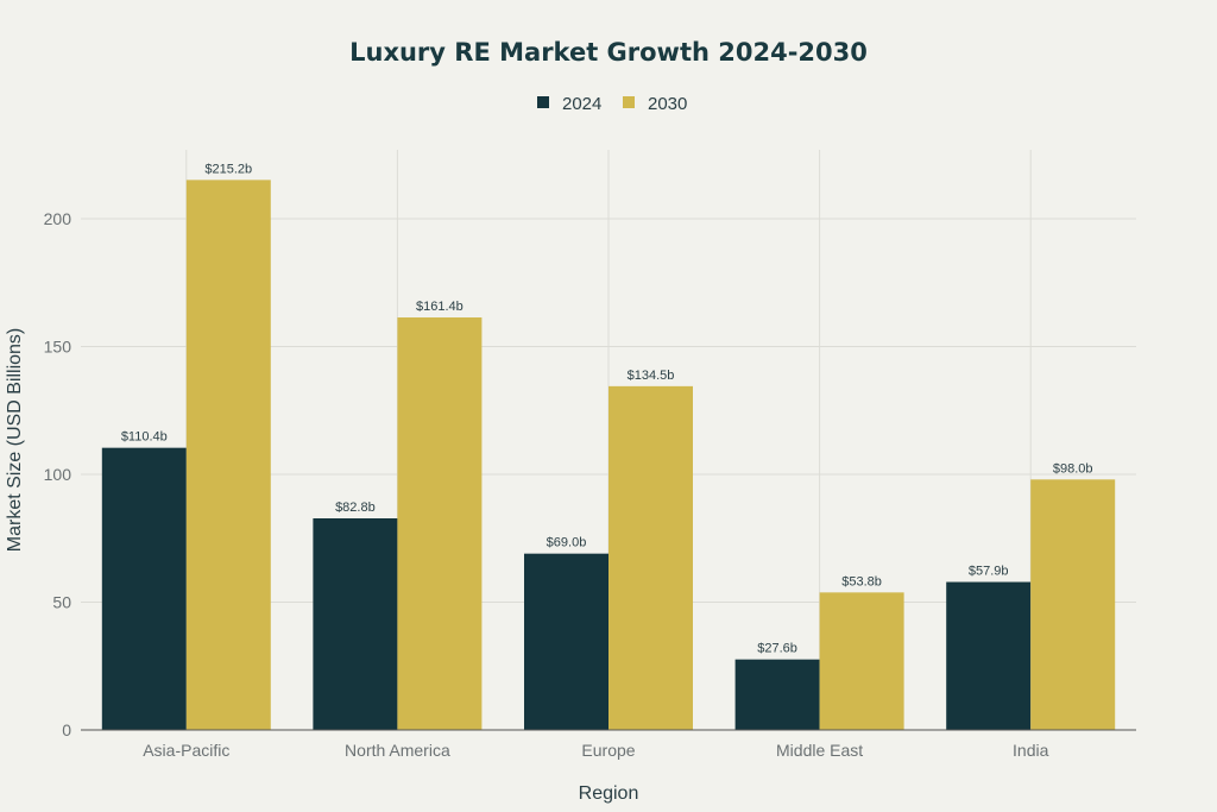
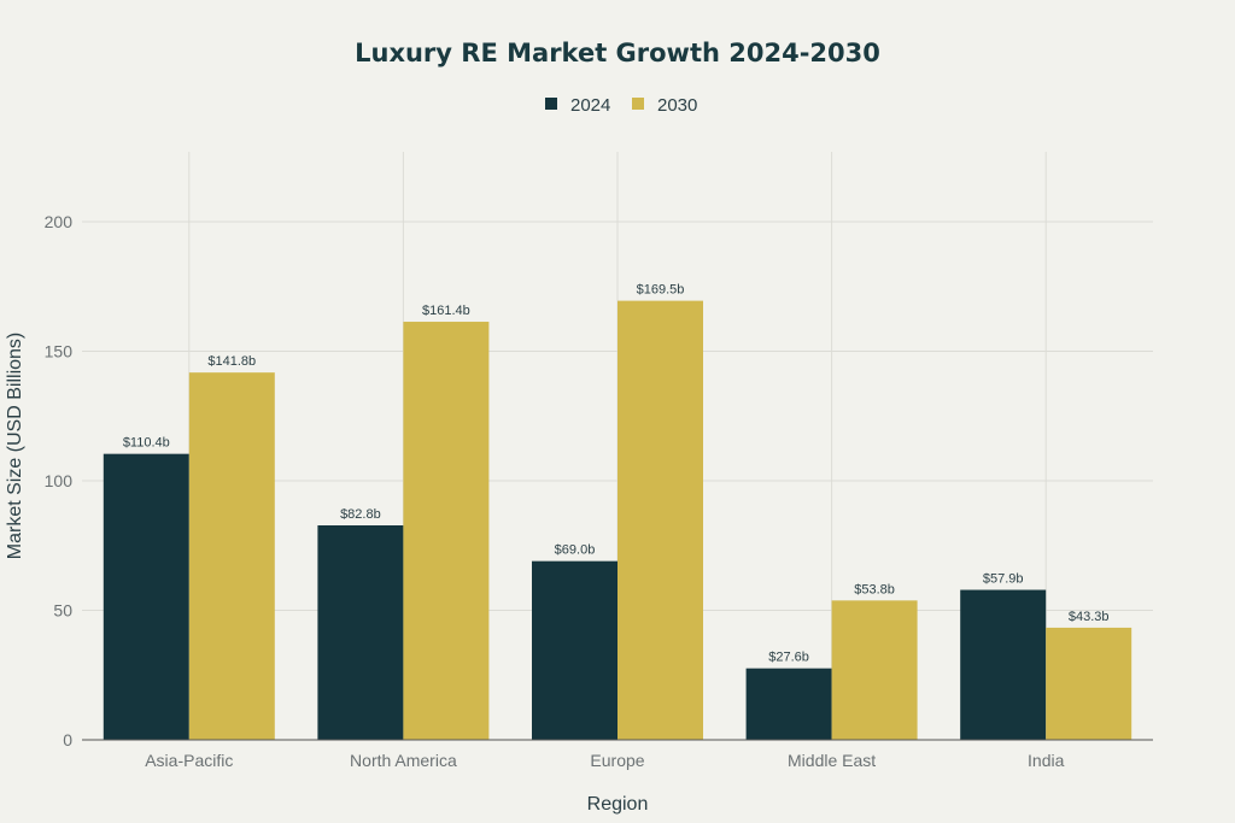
2030/Asia-Pacific: $215.2b -> $141.8b
2030/Europe: $134.5b -> $169.5b
2030/India: $98.0b -> $43.3b
